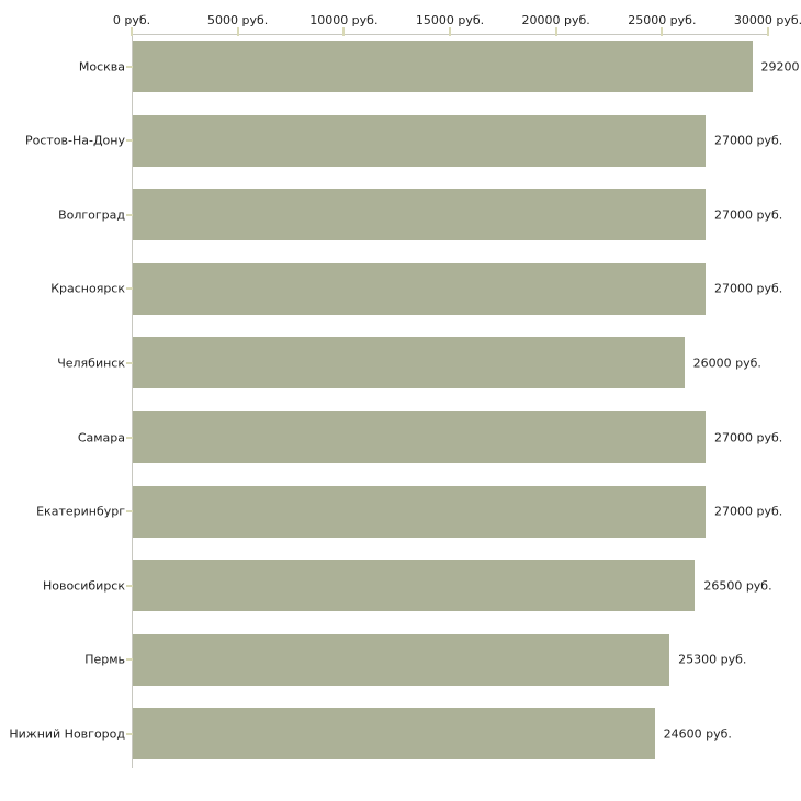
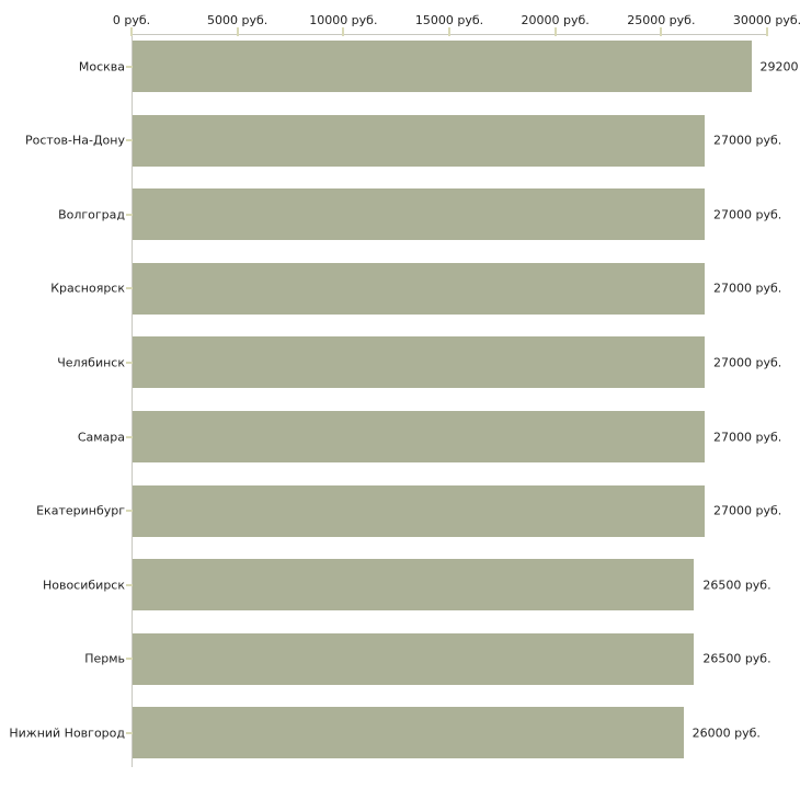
Челябинск: 26000 -> 27000
Пермь: 25300 -> 26500
Нижний Новгород: 24600 -> 26000
